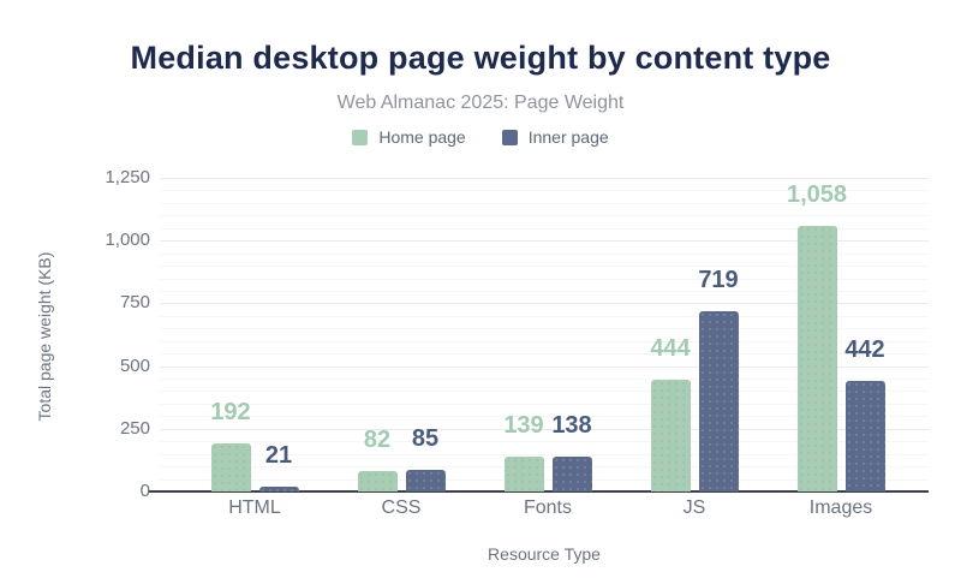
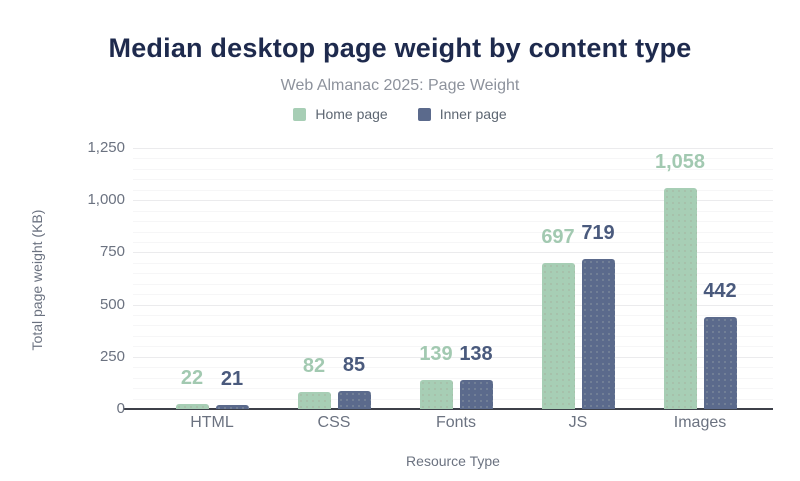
Home page/HTML: 192 -> 22
Home page/JS: 444 -> 697
